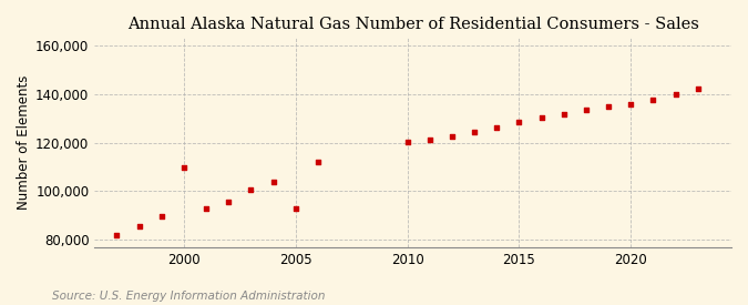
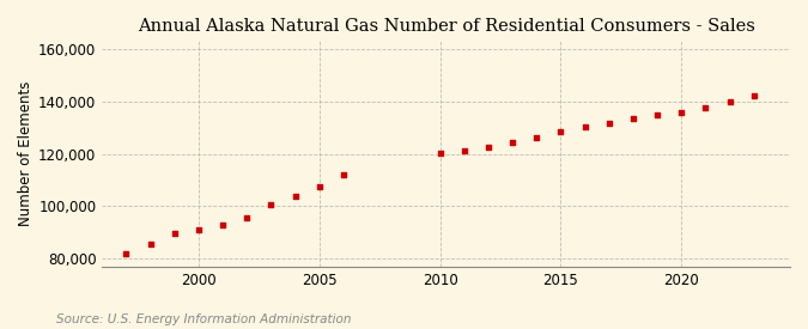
2000: 110,000 -> 91,000
2005: 93,000 -> 107,500
